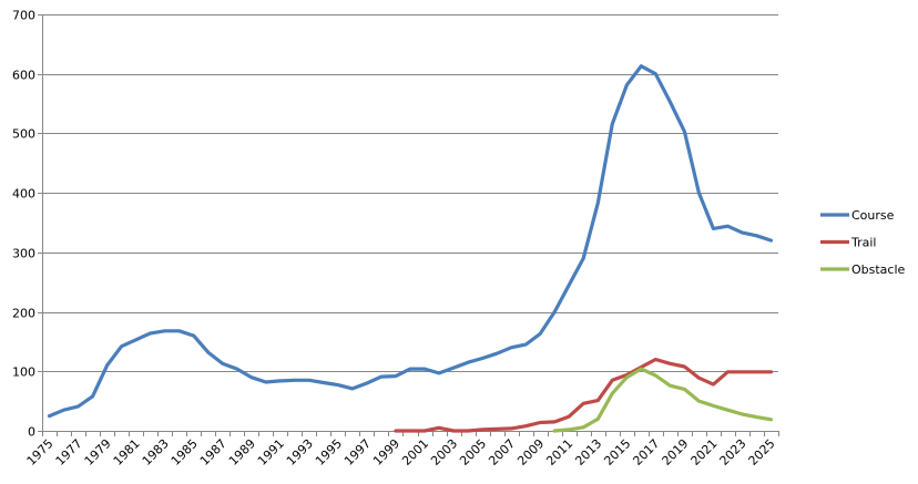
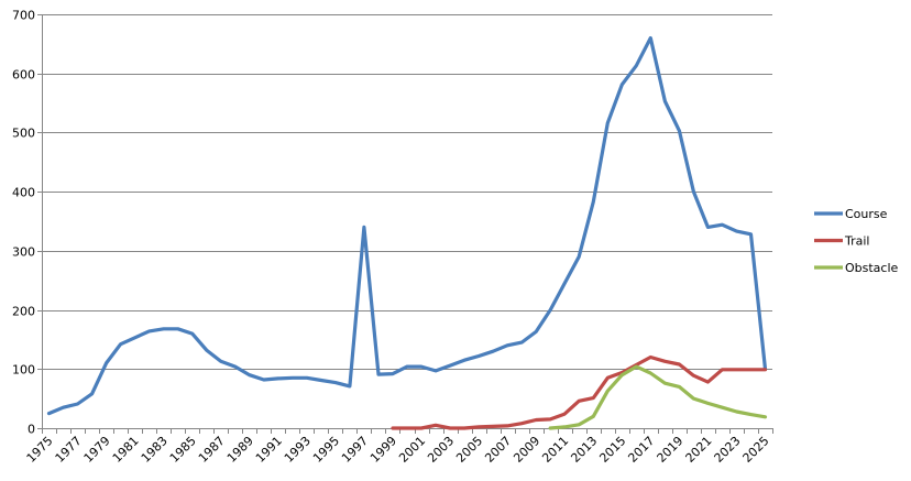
Course/1997: 80 -> 340
Course/2017: 600 -> 660
Course/2025: 320 -> 100
